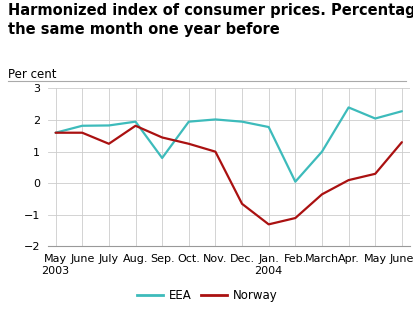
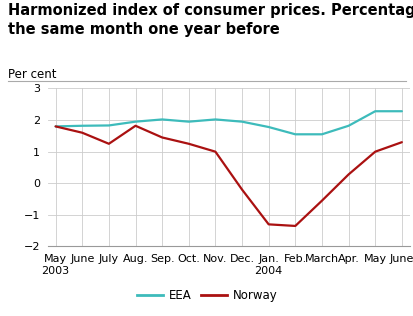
EEA/May 2003: 1.60 -> 1.80
Norway/May 2003: 1.60 -> 1.80
EEA/Sep.: 0.80 -> 2.02
Norway/Dec.: -0.65 -> -0.20
EEA/Feb.: 0.05 -> 1.55
Norway/Feb.: -1.10 -> -1.35
EEA/March: 1.00 -> 1.55
Norway/March: -0.35 -> -0.55
EEA/Apr.: 2.40 -> 1.82
Norway/Apr.: 0.10 -> 0.28
EEA/May: 2.05 -> 2.28
Norway/May: 0.30 -> 1.00
